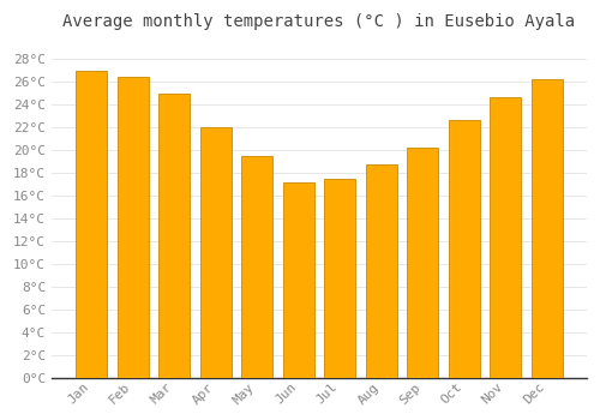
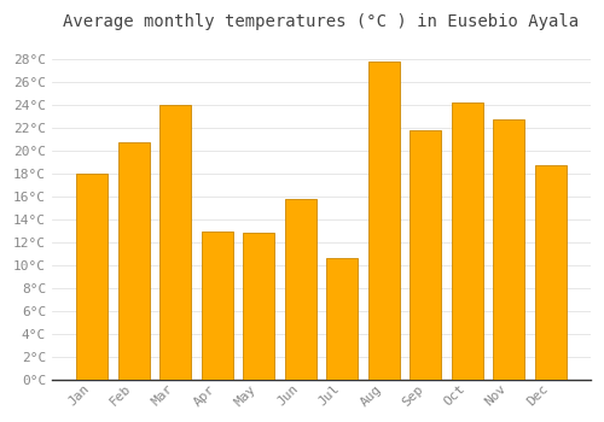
Jan: 27.0°C -> 18.0°C
Feb: 26.5°C -> 20.8°C
Mar: 25.0°C -> 24.0°C
Apr: 22.0°C -> 13.0°C
May: 19.5°C -> 12.8°C
Jun: 17.2°C -> 15.8°C
Jul: 17.5°C -> 10.6°C
Aug: 18.8°C -> 27.8°C
Sep: 20.2°C -> 21.8°C
Oct: 22.7°C -> 24.2°C
Nov: 24.7°C -> 22.8°C
Dec: 26.3°C -> 18.8°C
